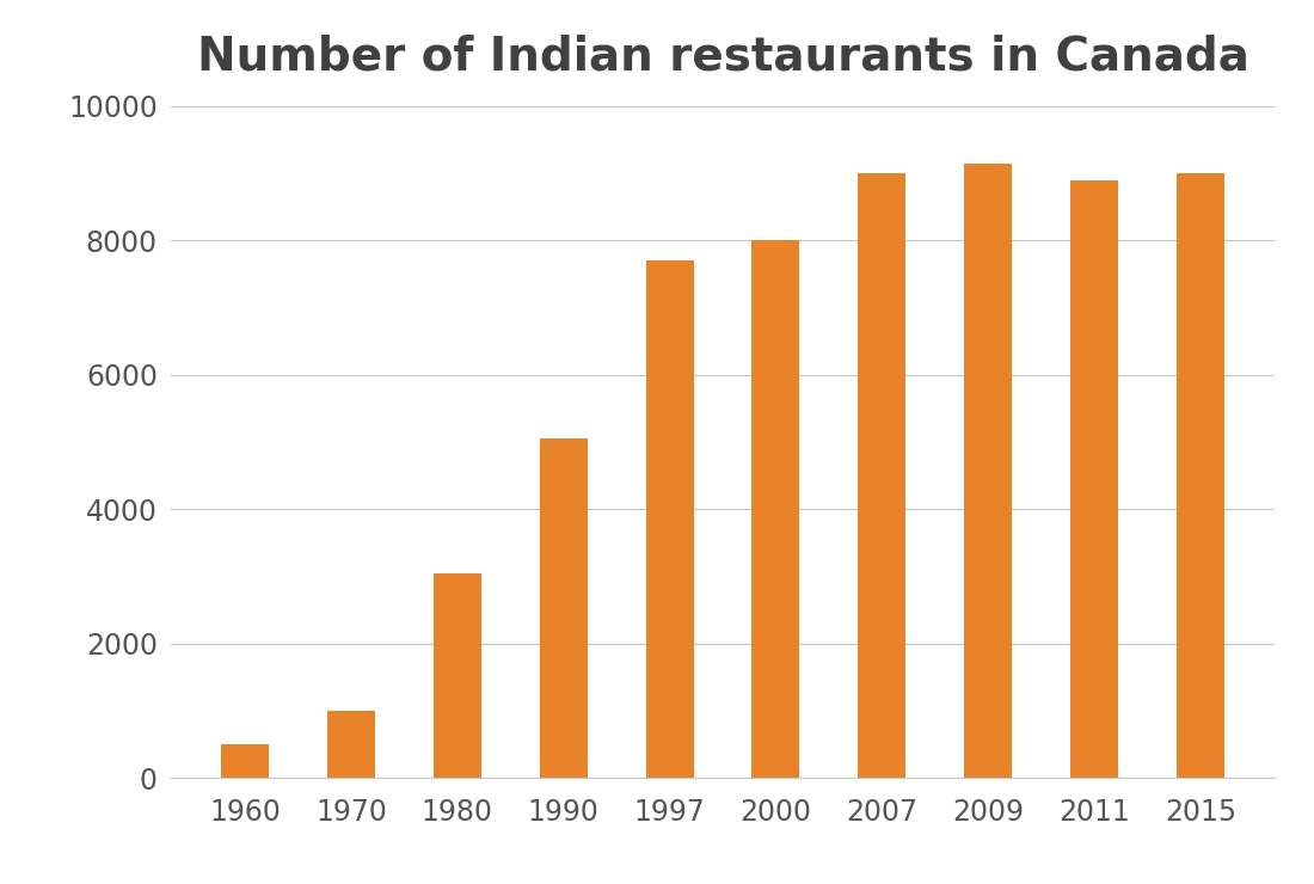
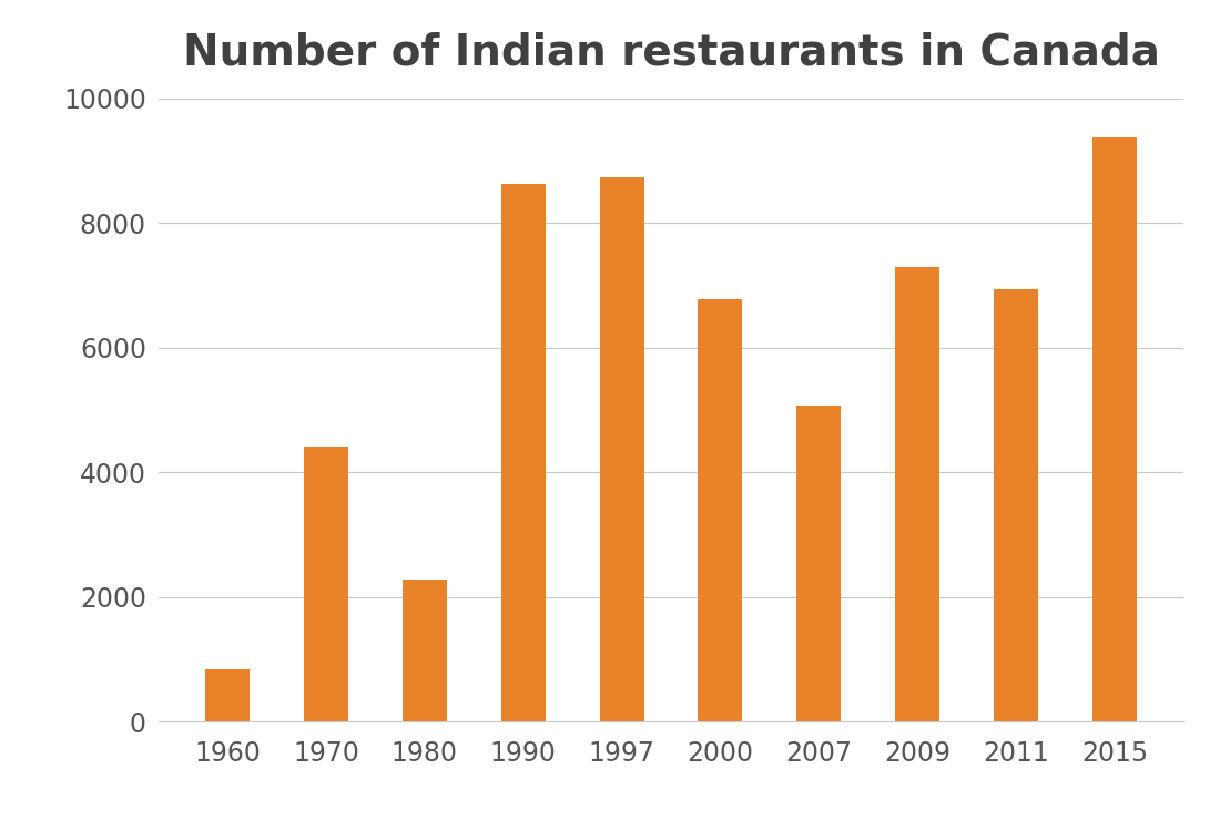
1960: 500 -> 840
1970: 1000 -> 4420
1980: 3050 -> 2280
1990: 5050 -> 8620
1997: 7700 -> 8740
2000: 8000 -> 6780
2007: 9000 -> 5080
2009: 9150 -> 7300
2011: 8900 -> 6940
2015: 9000 -> 9380
